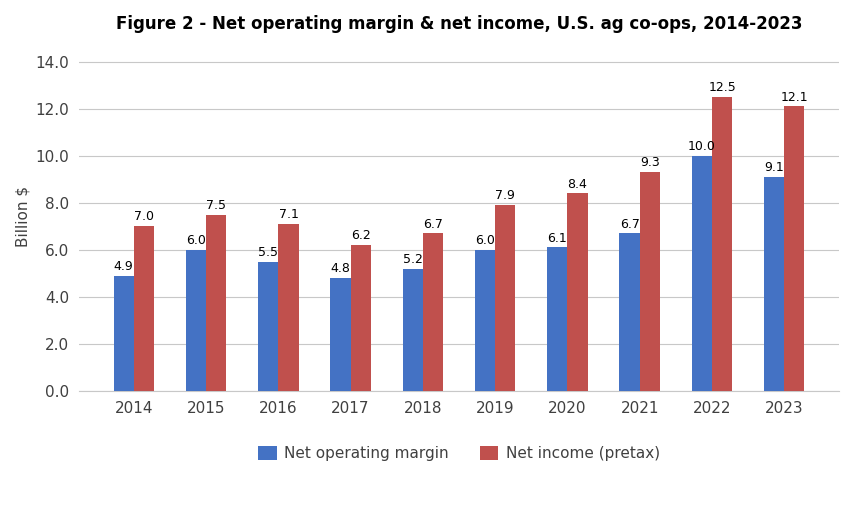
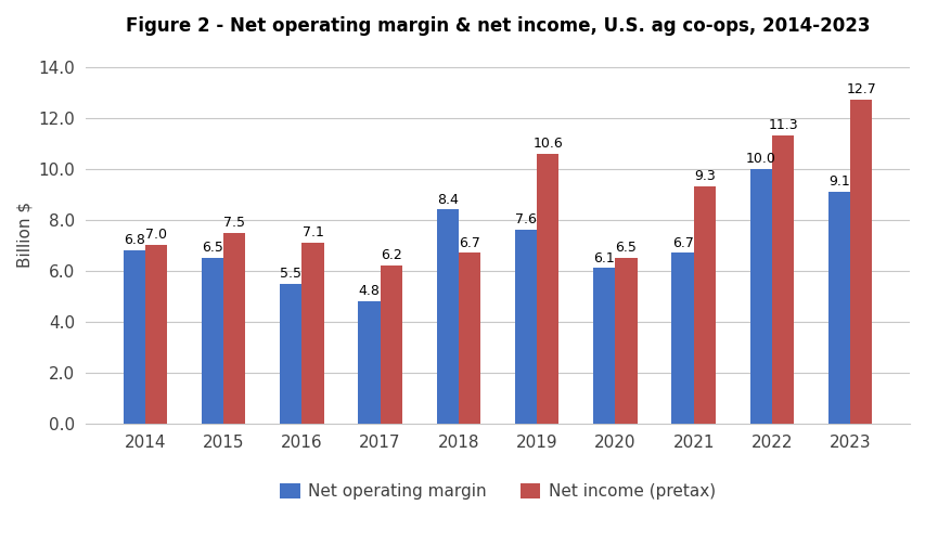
Net operating margin/2014: 4.9 -> 6.8
Net operating margin/2015: 6.0 -> 6.5
Net operating margin/2018: 5.2 -> 8.4
Net operating margin/2019: 6.0 -> 7.6
Net income (pretax)/2019: 7.9 -> 10.6
Net income (pretax)/2020: 8.4 -> 6.5
Net income (pretax)/2022: 12.5 -> 11.3
Net income (pretax)/2023: 12.1 -> 12.7
